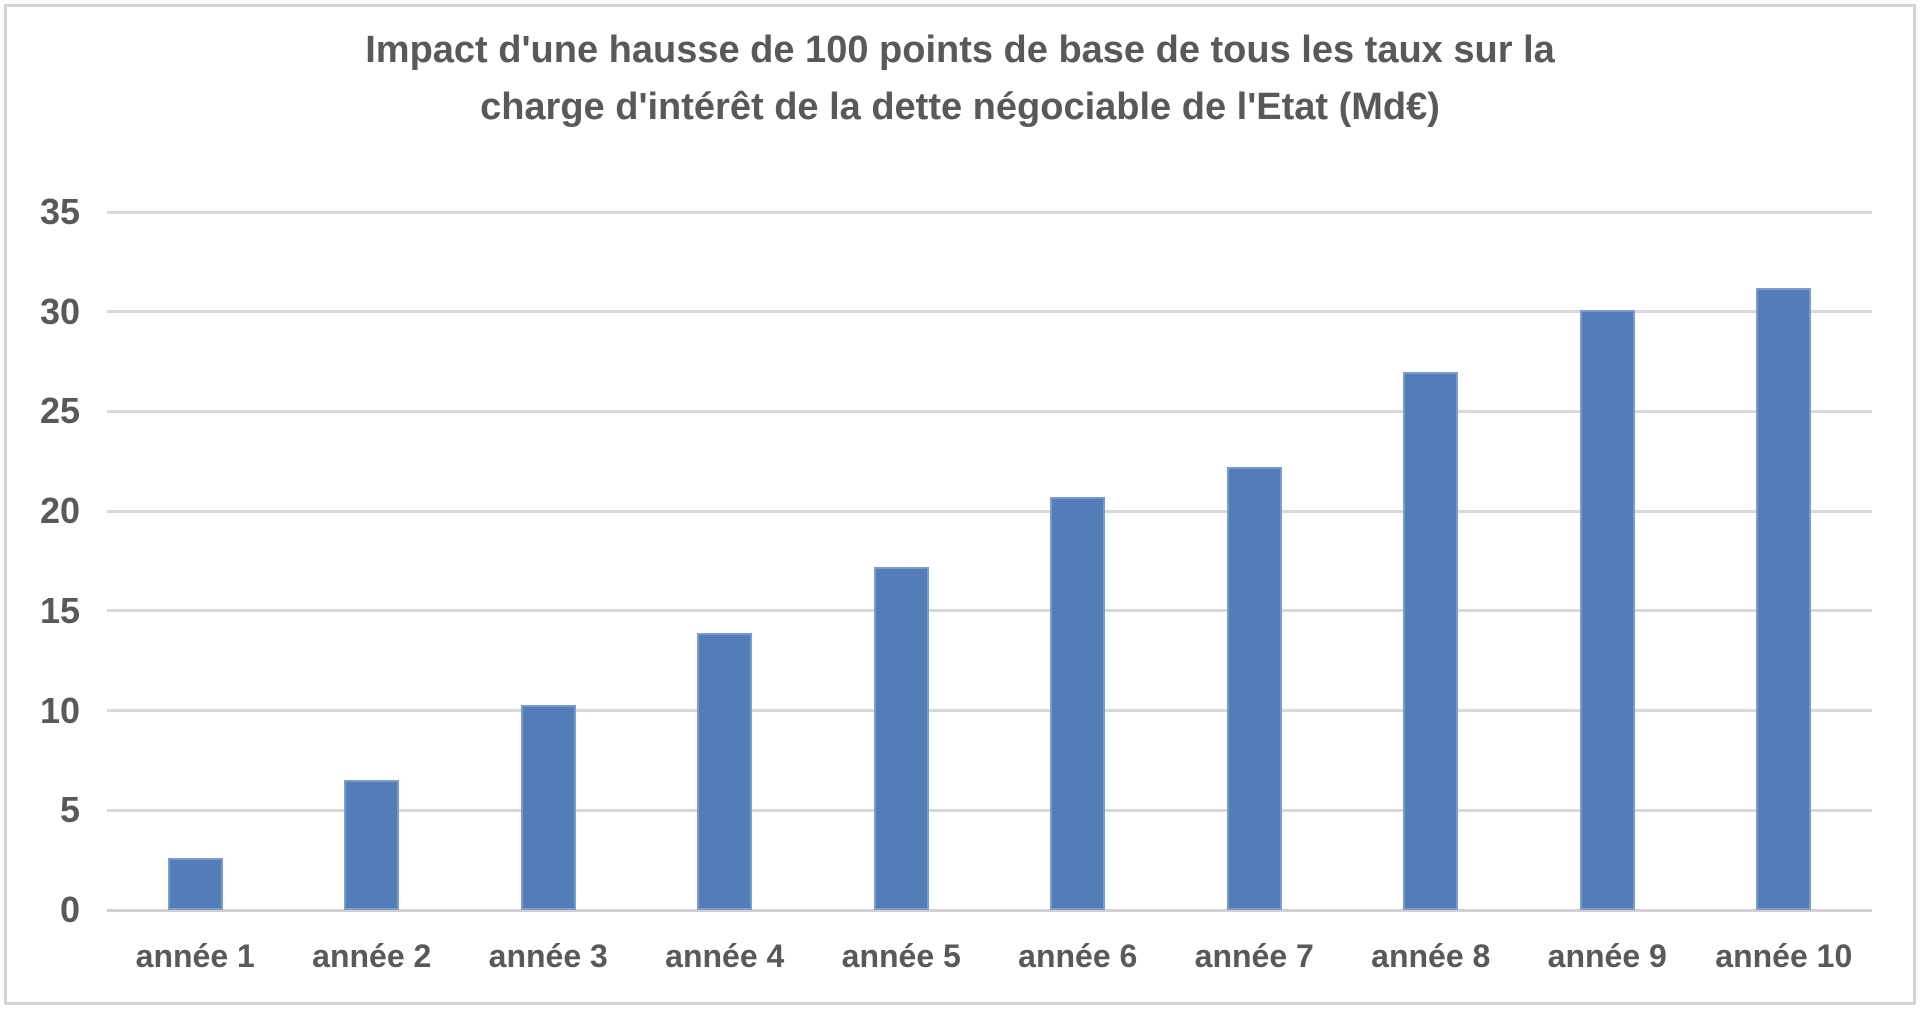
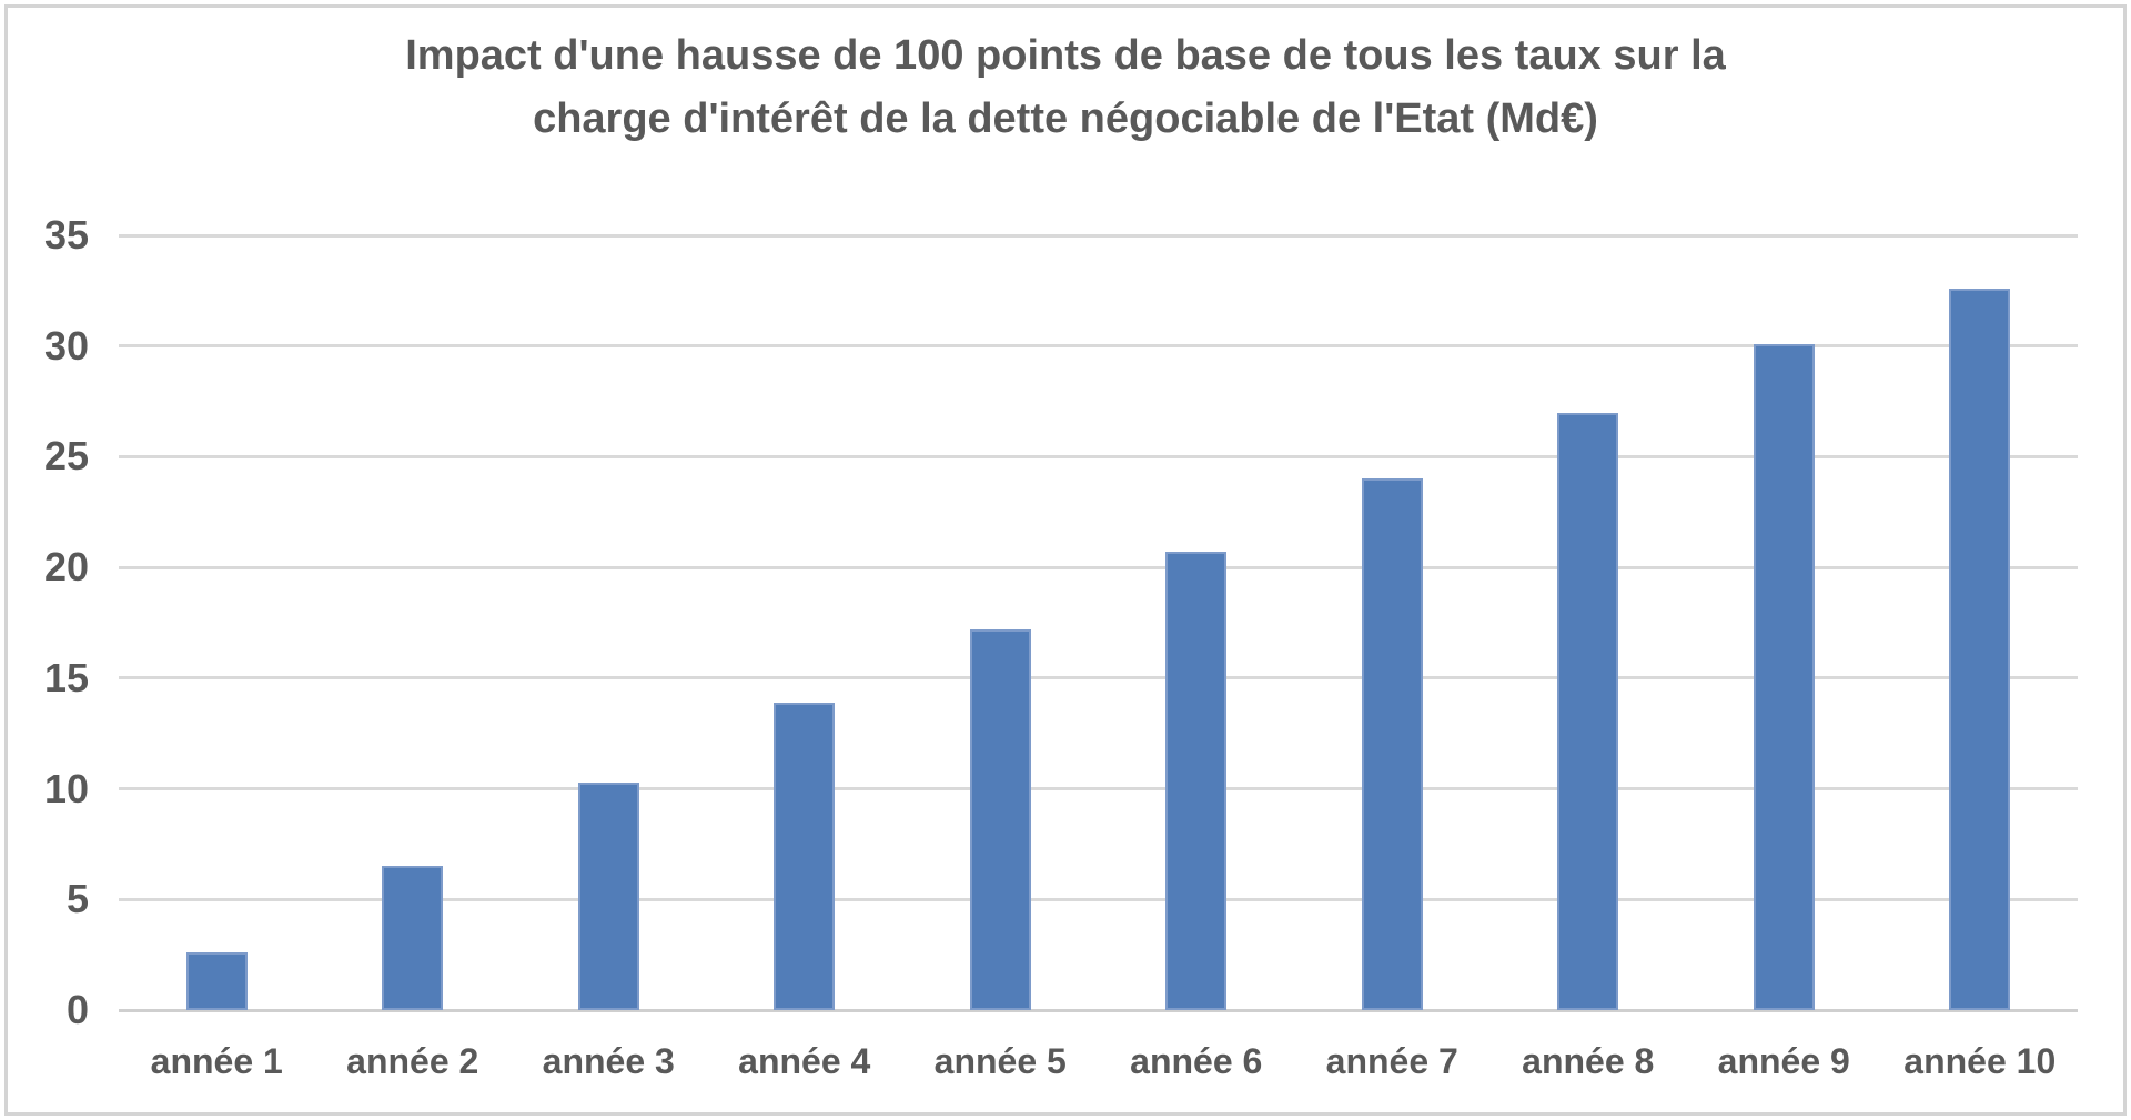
année 7: 22.2 -> 24.0
année 10: 31.2 -> 32.6
